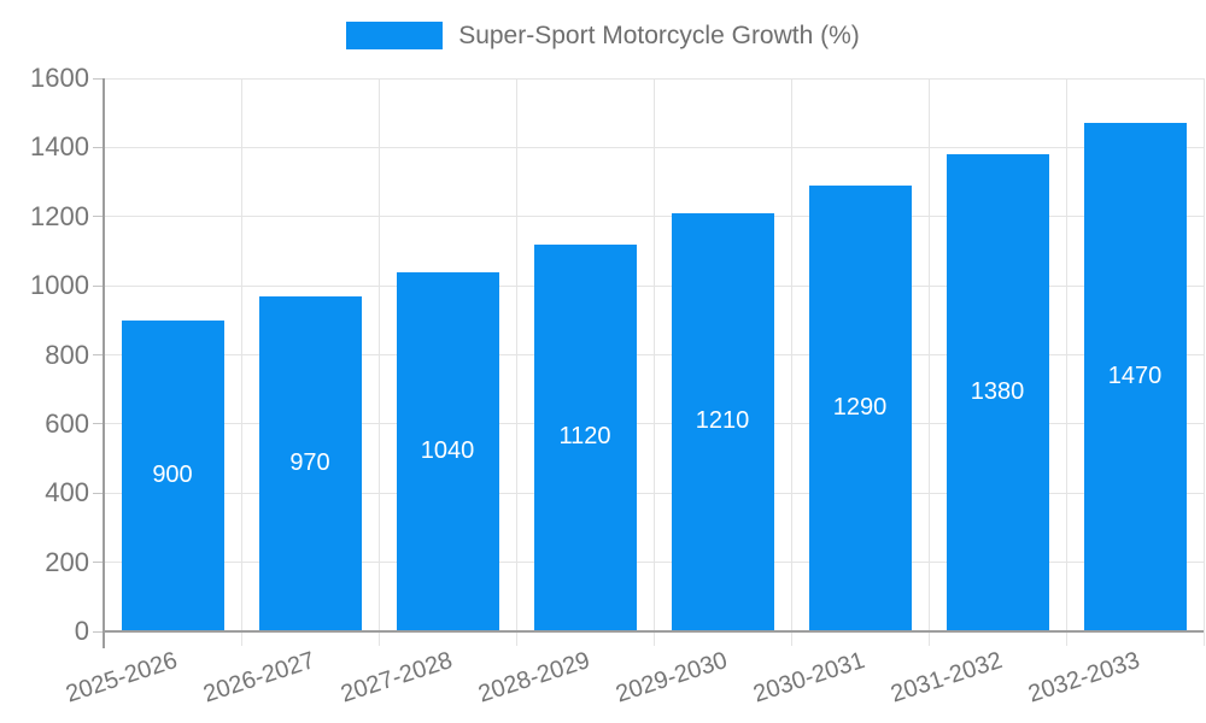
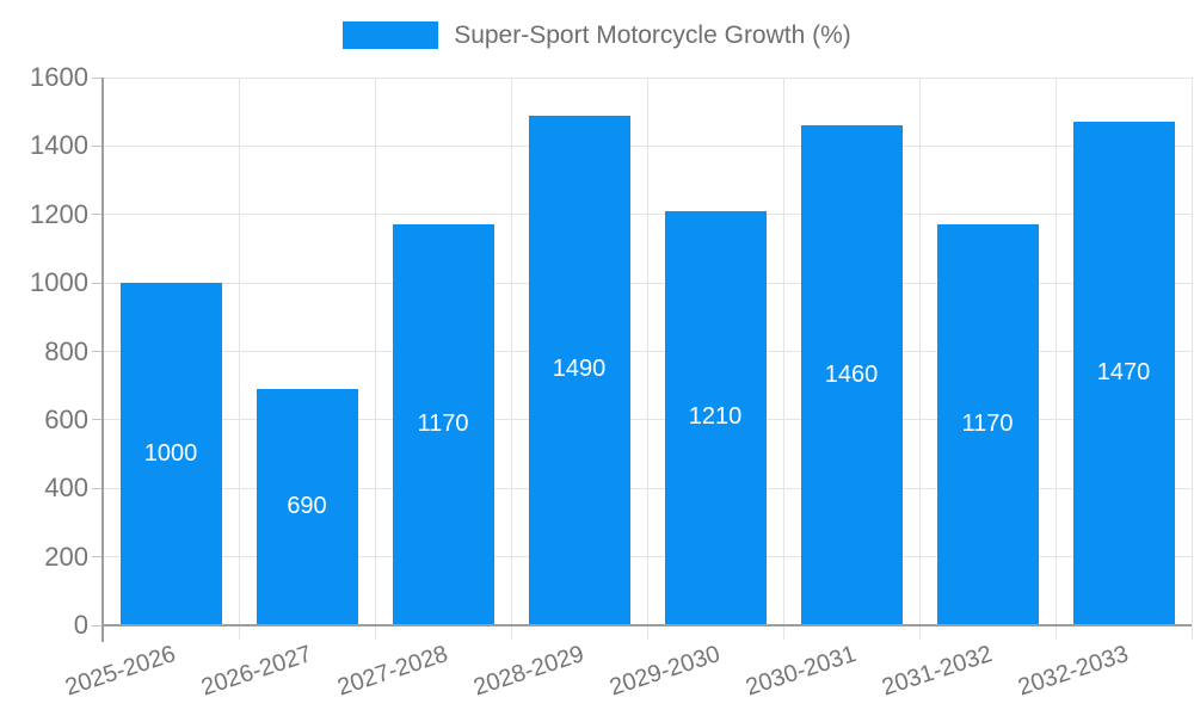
2025-2026: 900 -> 1000
2026-2027: 970 -> 690
2027-2028: 1040 -> 1170
2028-2029: 1120 -> 1490
2030-2031: 1290 -> 1460
2031-2032: 1380 -> 1170
